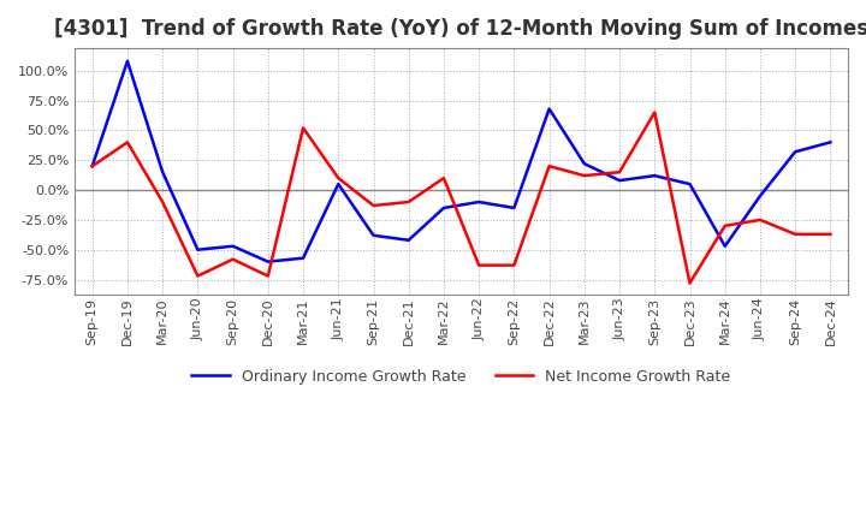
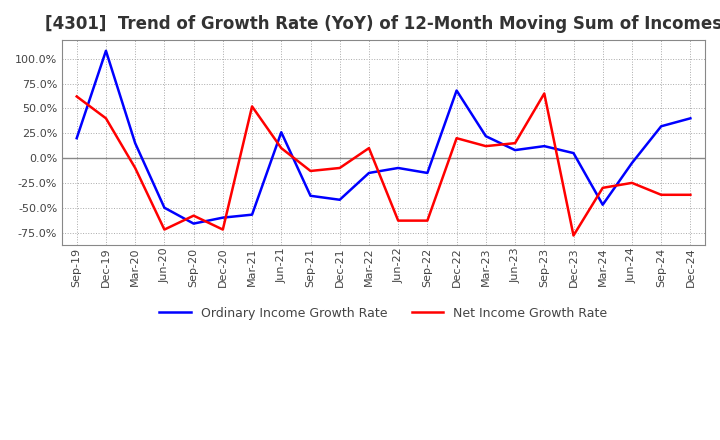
Net Income Growth Rate/Sep-19: 20% -> 62%
Ordinary Income Growth Rate/Sep-20: -47% -> -66%
Ordinary Income Growth Rate/Jun-21: 5% -> 26%
